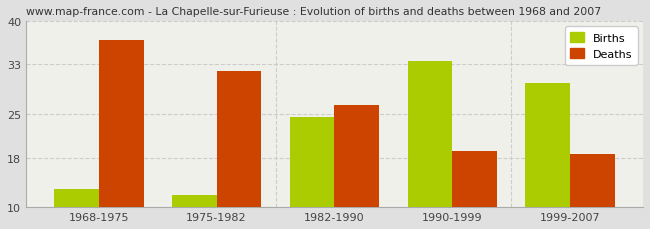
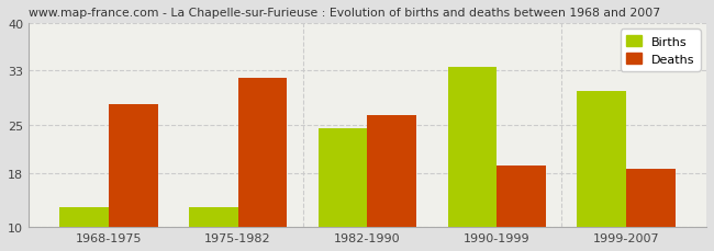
Deaths/1968-1975: 37.0 -> 28.0
Births/1975-1982: 12.0 -> 13.0
